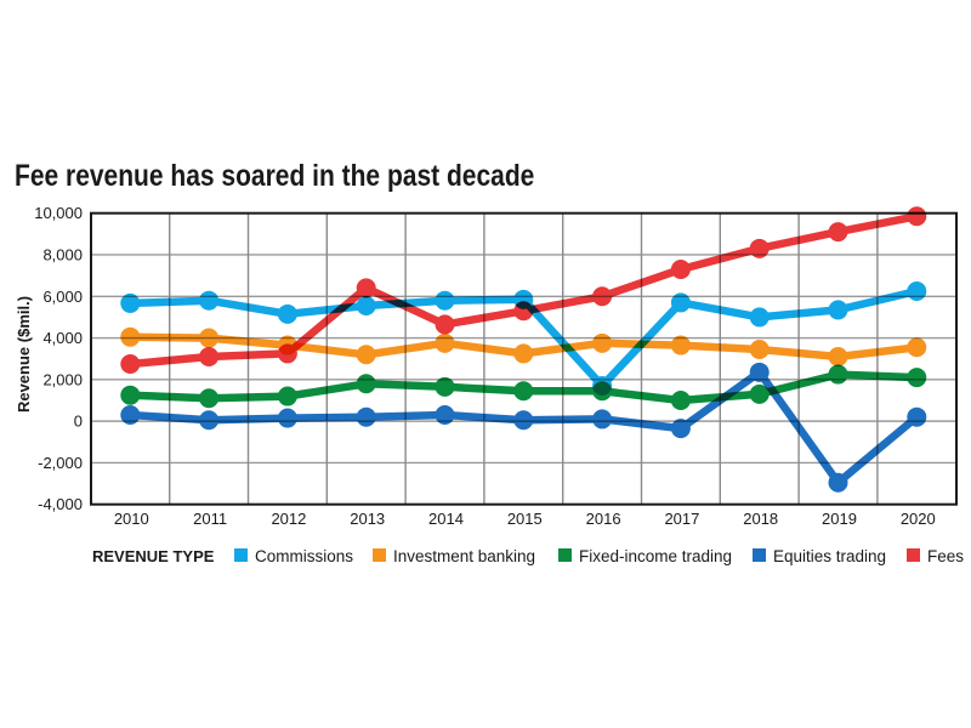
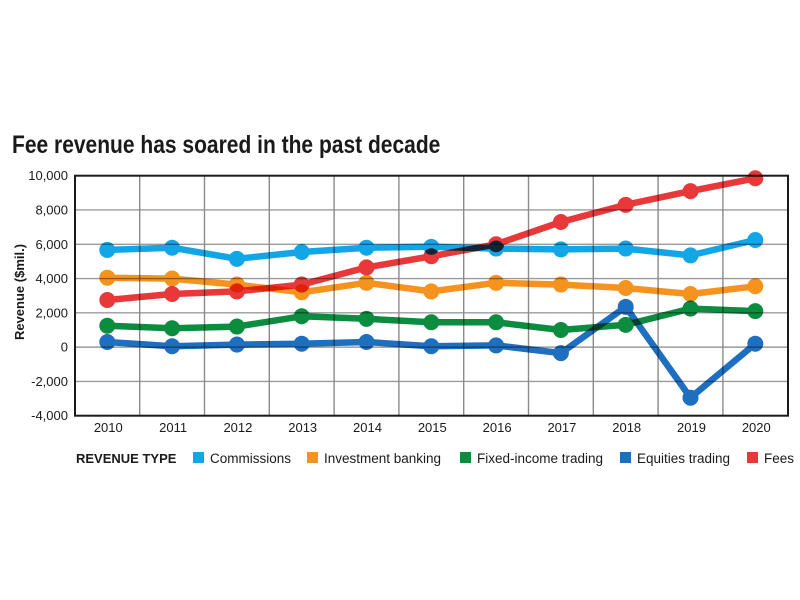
Fees/2013: 6400 -> 3600
Commissions/2016: 1700 -> 5800
Commissions/2018: 5000 -> 5800
